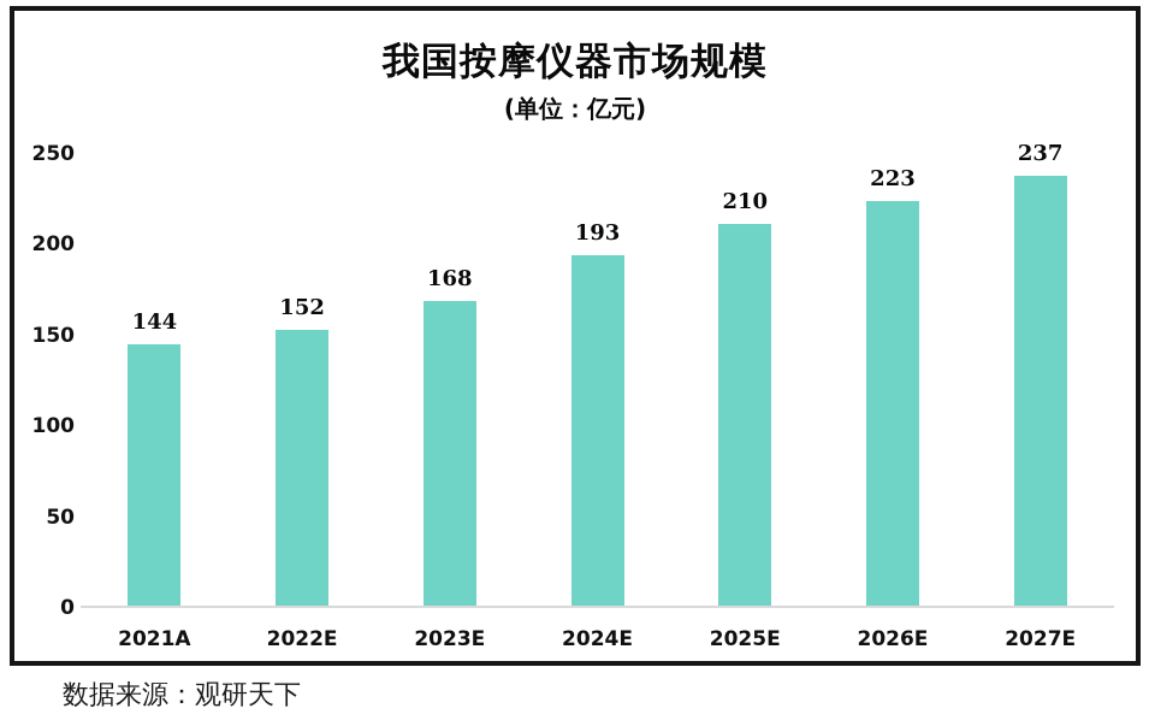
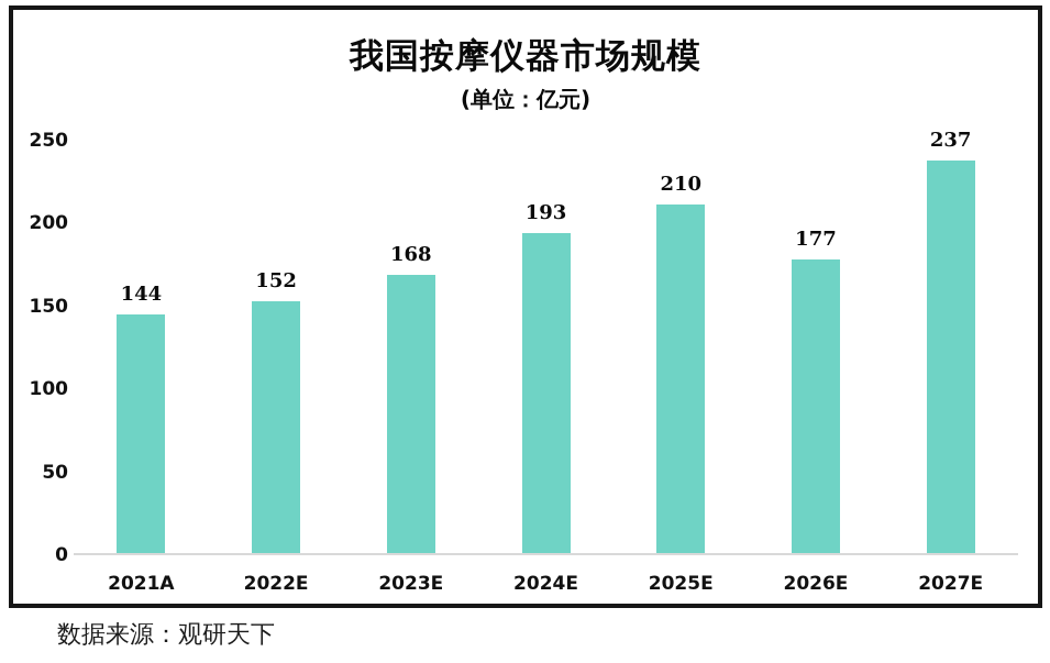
2026E: 223 -> 177
